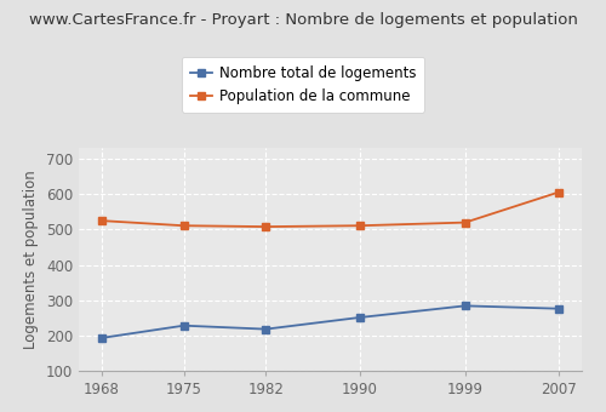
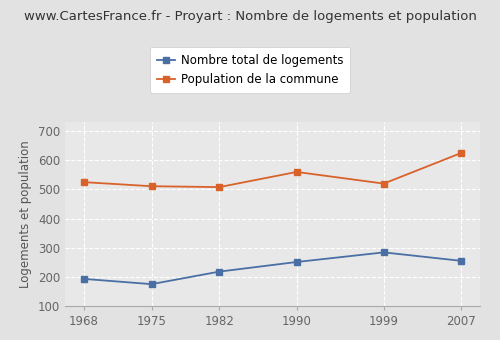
Nombre total de logements/1975: 228 -> 175
Population de la commune/1990: 511 -> 560
Nombre total de logements/2007: 276 -> 255
Population de la commune/2007: 606 -> 625
